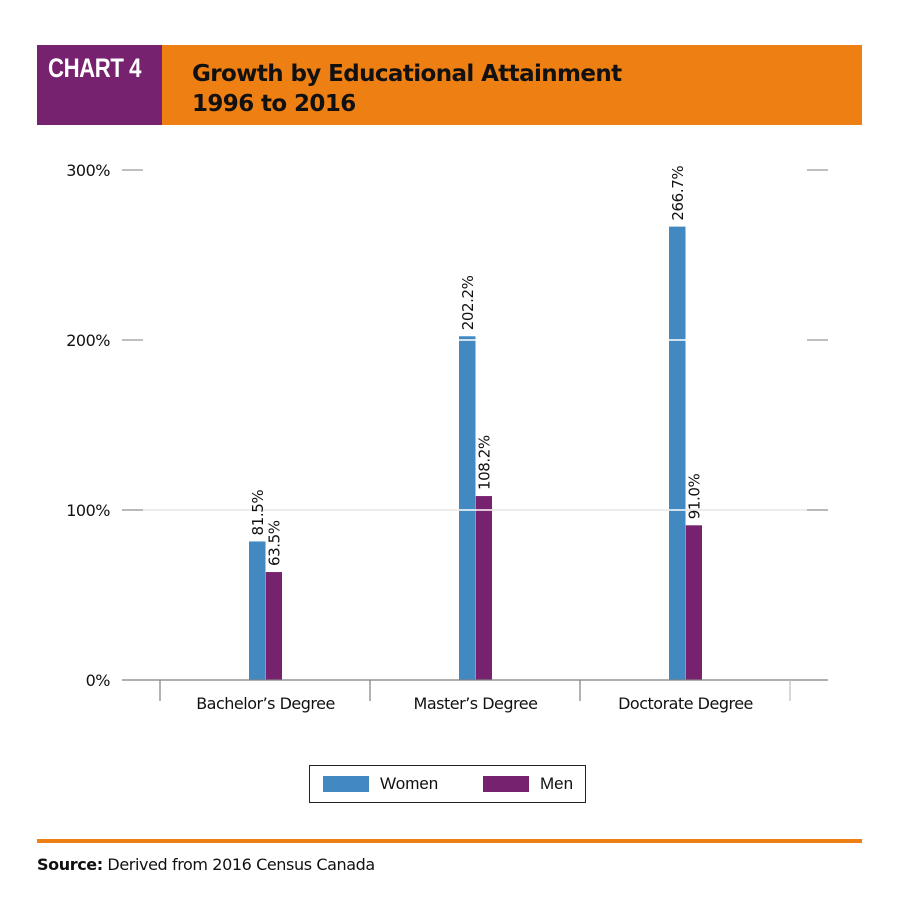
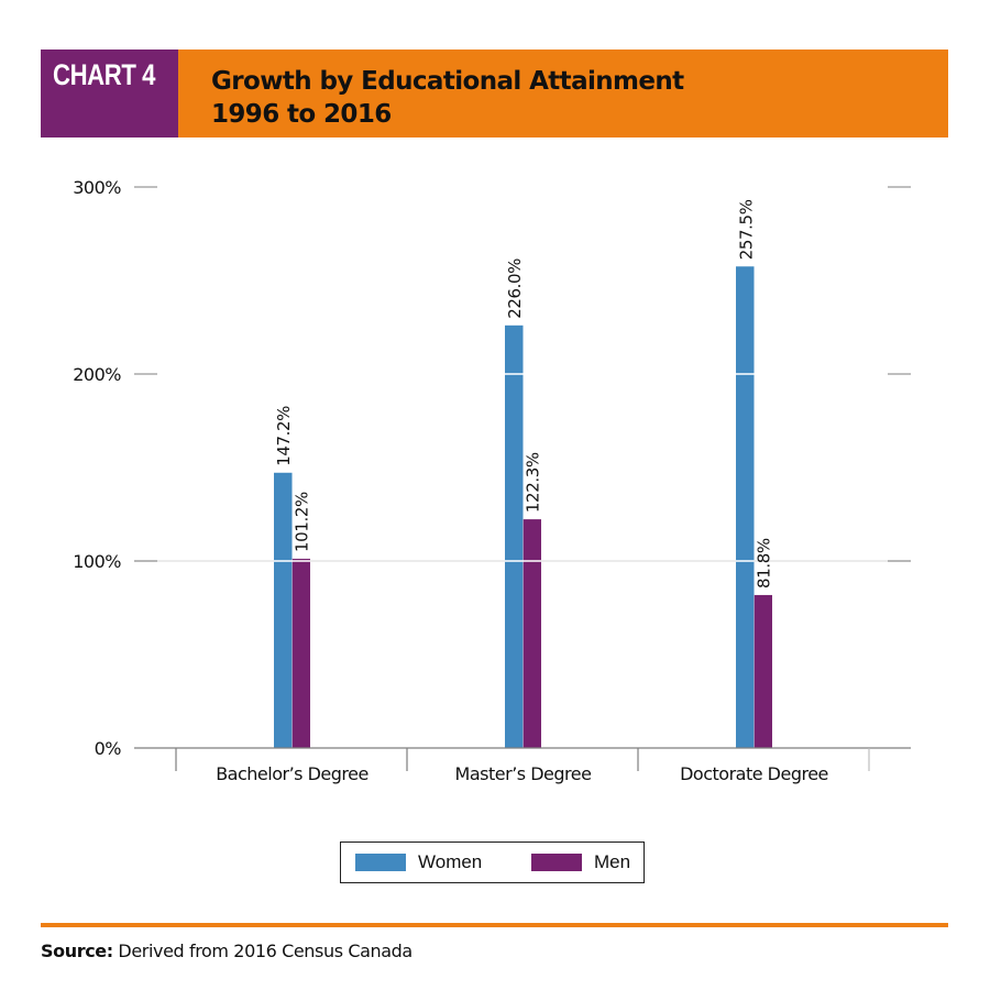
Women/Bachelor’s Degree: 81.5% -> 147.2%
Men/Bachelor’s Degree: 63.5% -> 101.2%
Women/Master’s Degree: 202.2% -> 226.0%
Men/Master’s Degree: 108.2% -> 122.3%
Women/Doctorate Degree: 266.7% -> 257.5%
Men/Doctorate Degree: 91.0% -> 81.8%
